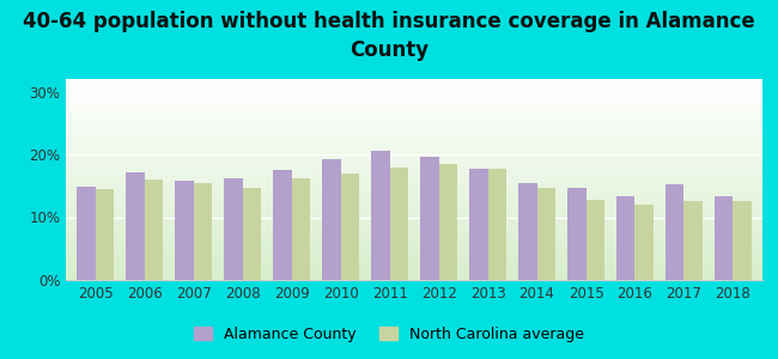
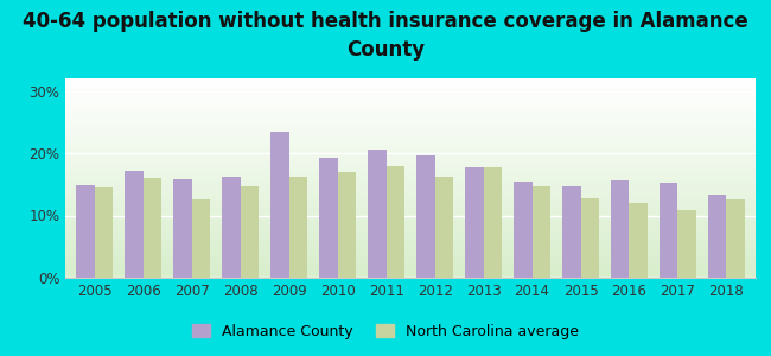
North Carolina average/2007: 15.5% -> 12.6%
Alamance County/2009: 17.5% -> 23.4%
North Carolina average/2012: 18.5% -> 16.2%
Alamance County/2016: 13.3% -> 15.6%
North Carolina average/2017: 12.5% -> 10.8%
